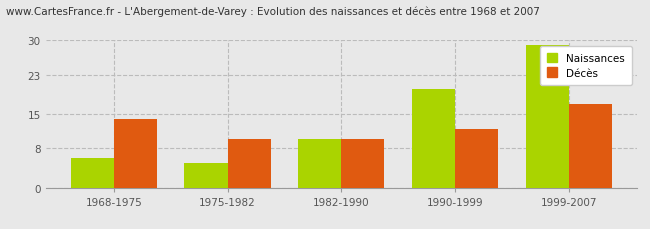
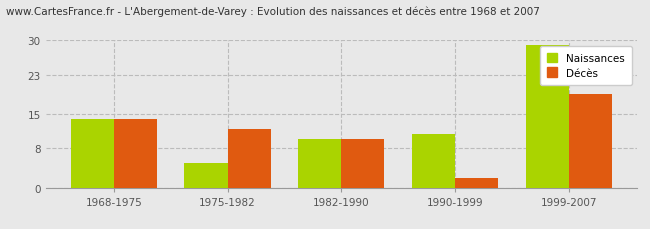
Naissances/1968-1975: 6 -> 14
Décès/1975-1982: 10 -> 12
Naissances/1990-1999: 20 -> 11
Décès/1990-1999: 12 -> 2
Décès/1999-2007: 17 -> 19
